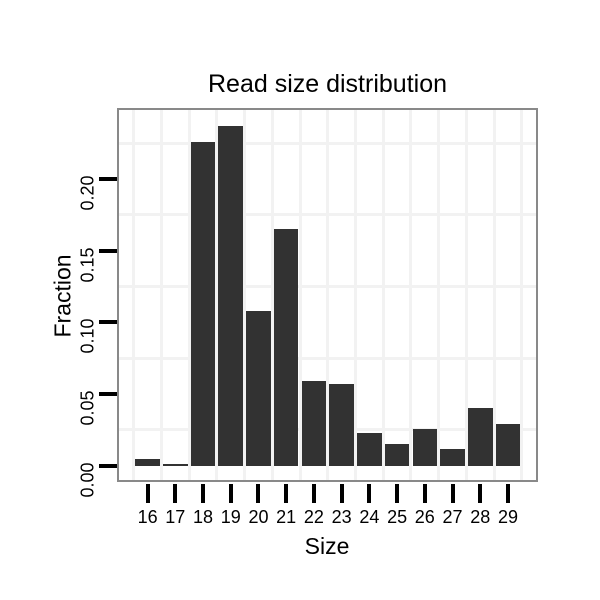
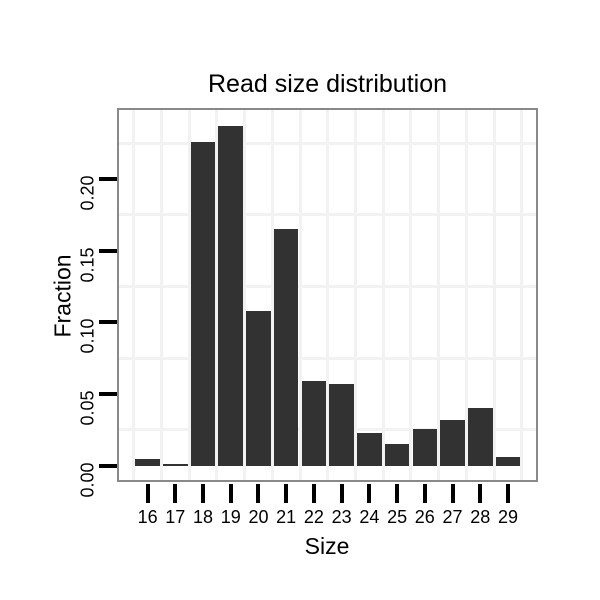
27: 0.012 -> 0.032
29: 0.029 -> 0.006
